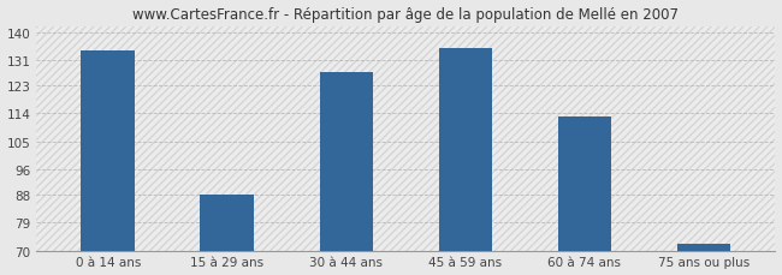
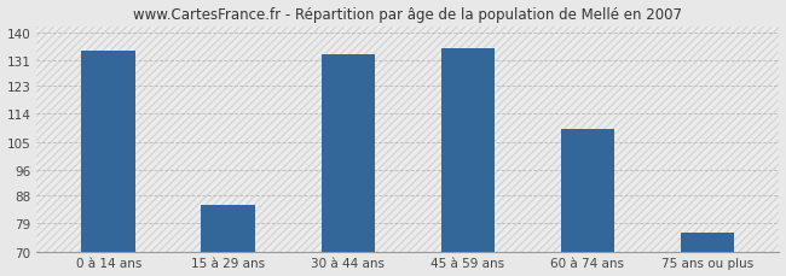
15 à 29 ans: 88 -> 85
30 à 44 ans: 127 -> 133
60 à 74 ans: 113 -> 109
75 ans ou plus: 72 -> 76
